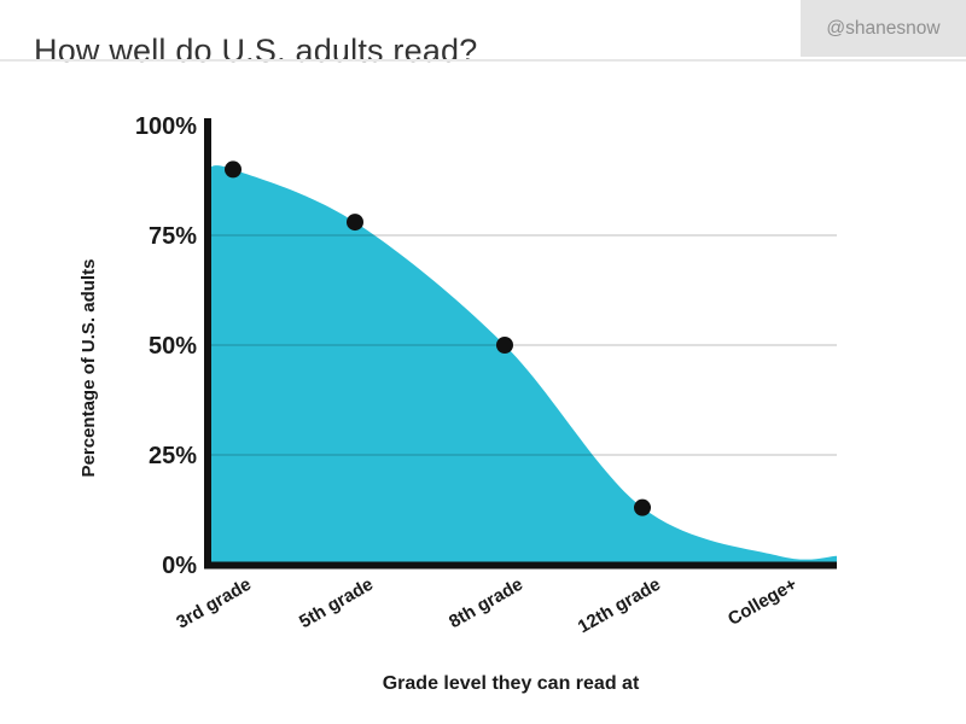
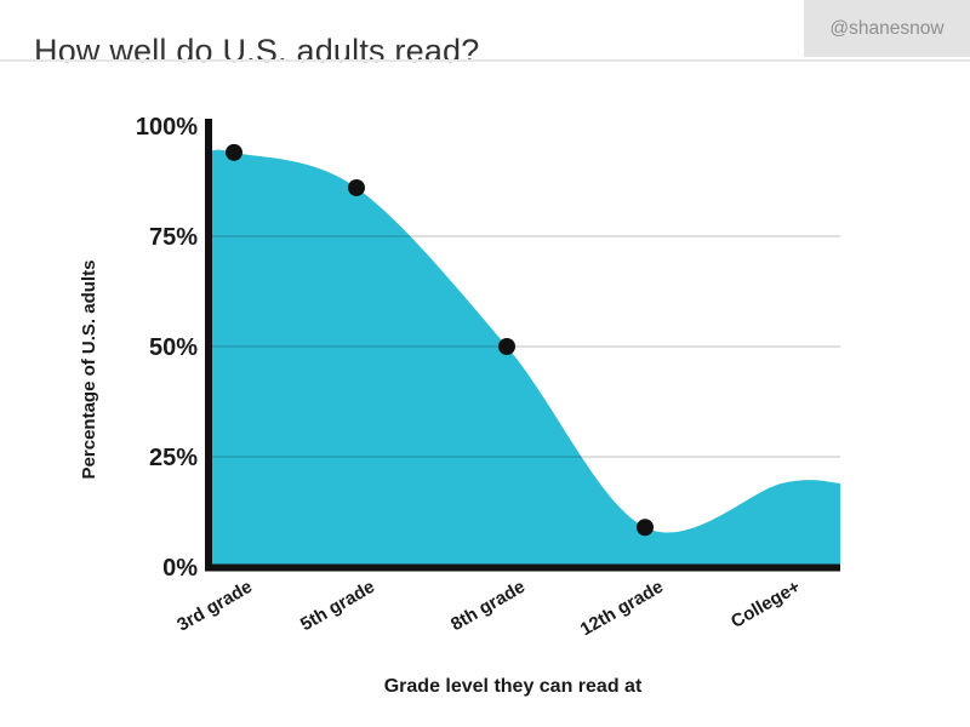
3rd grade: 90% -> 94%
5th grade: 78% -> 86%
12th grade: 13% -> 9%
College+: 2% -> 19%
